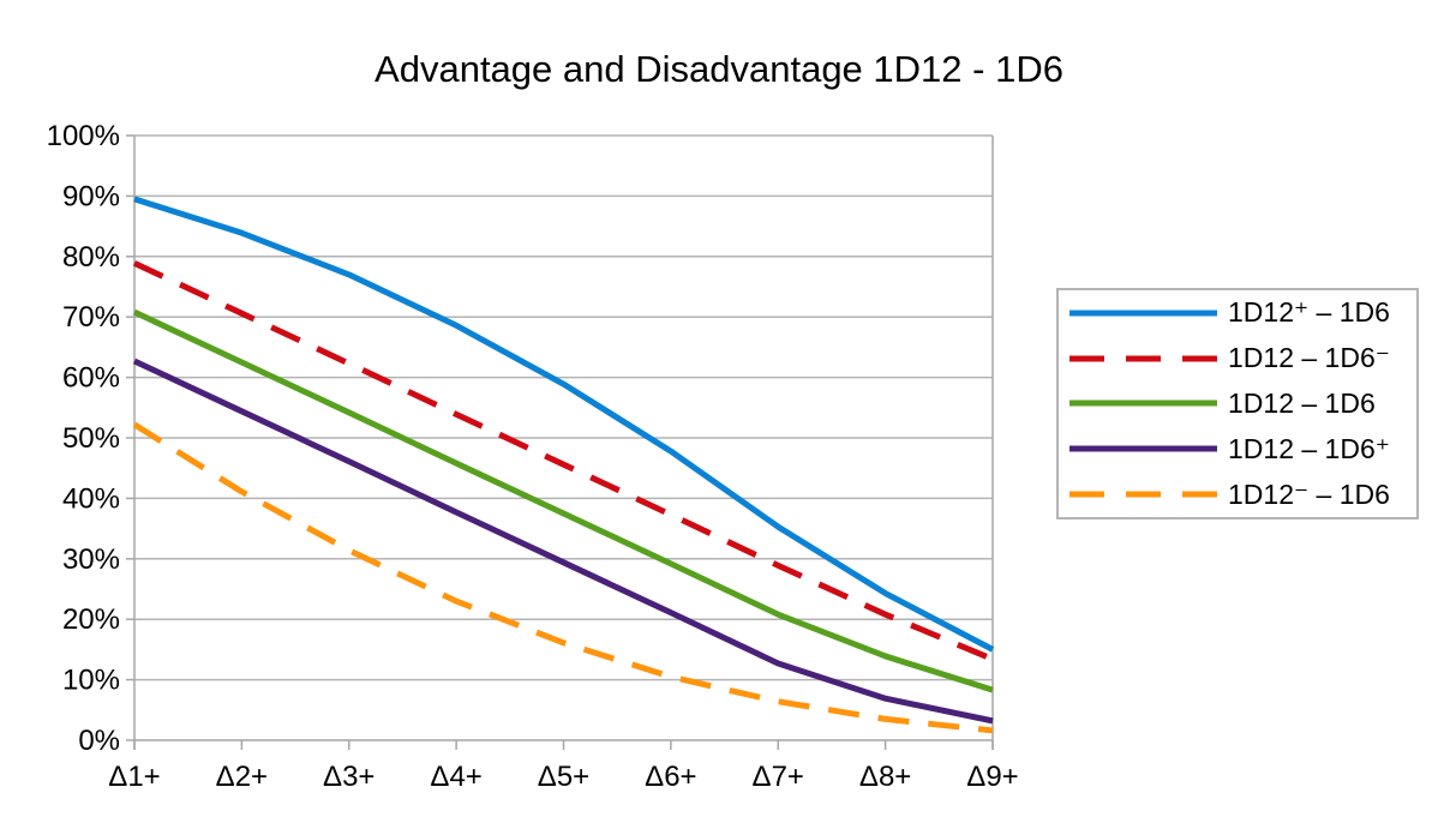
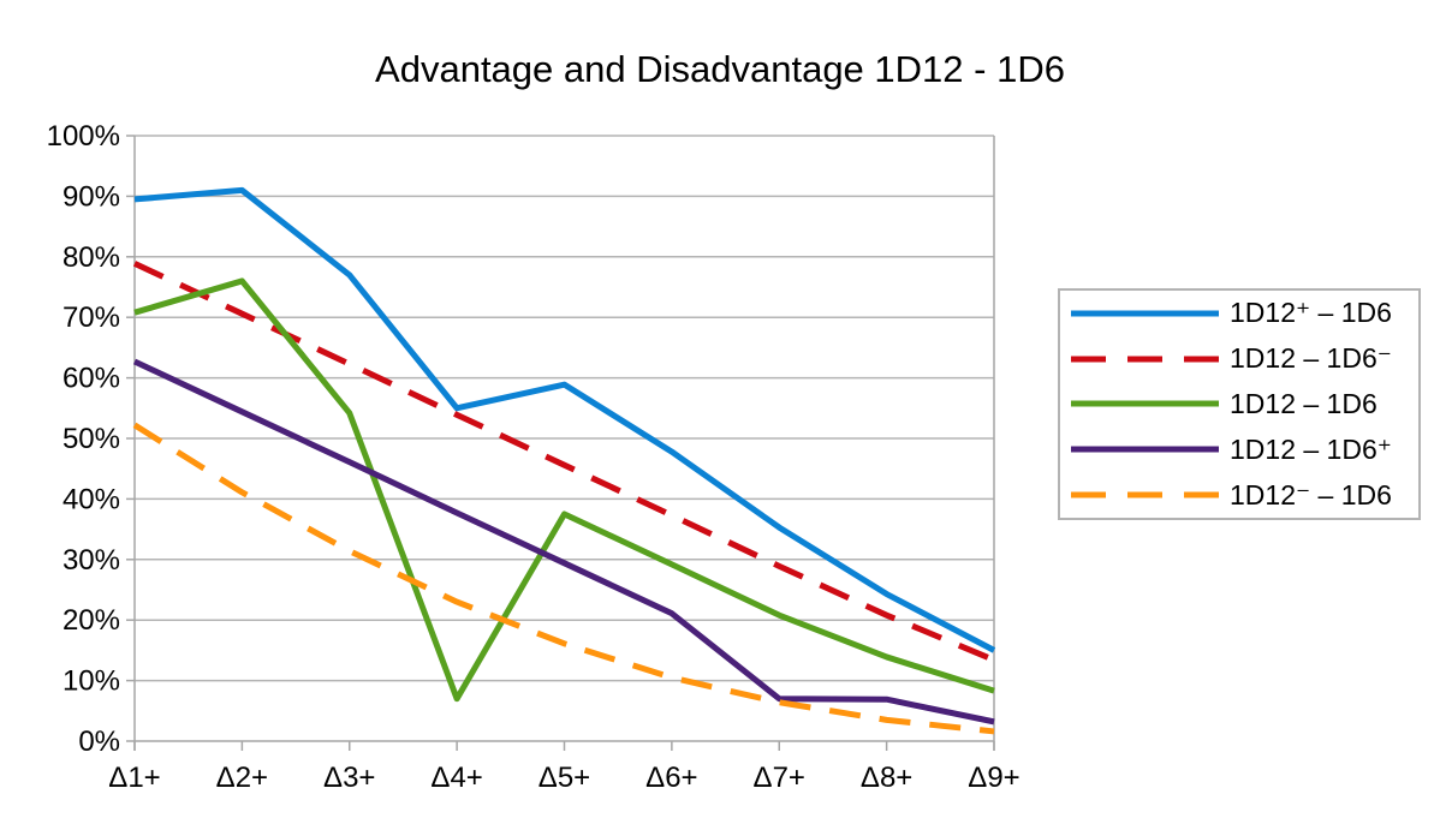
1D12⁺ – 1D6/Δ2+: 84% -> 91%
1D12 – 1D6/Δ2+: 62% -> 76%
1D12⁺ – 1D6/Δ4+: 69% -> 55%
1D12 – 1D6/Δ4+: 46% -> 7%
1D12 – 1D6⁺/Δ7+: 13% -> 7%
